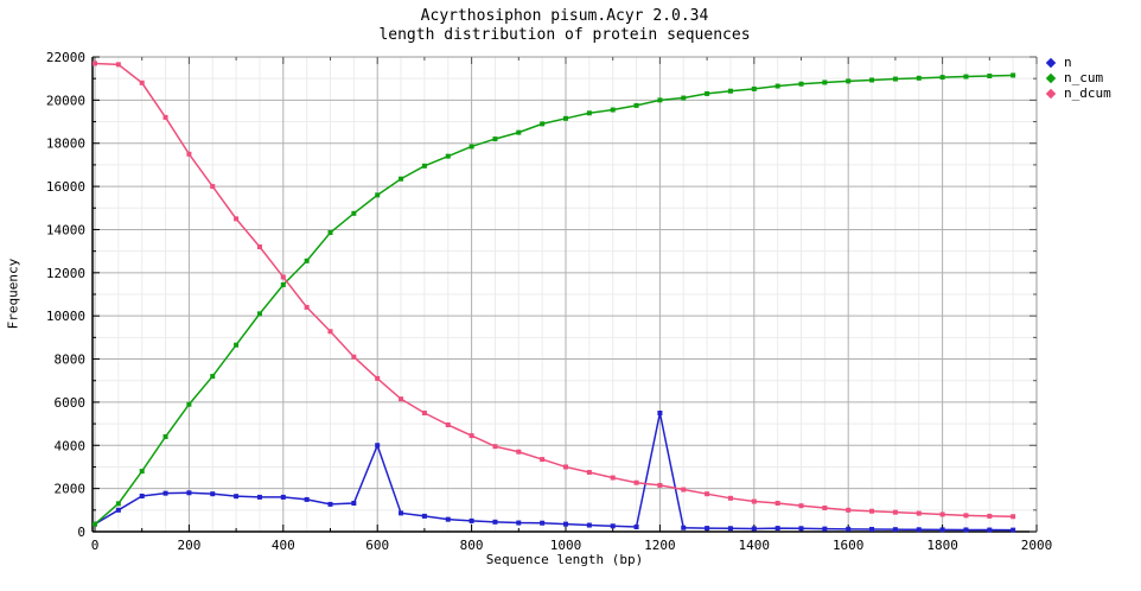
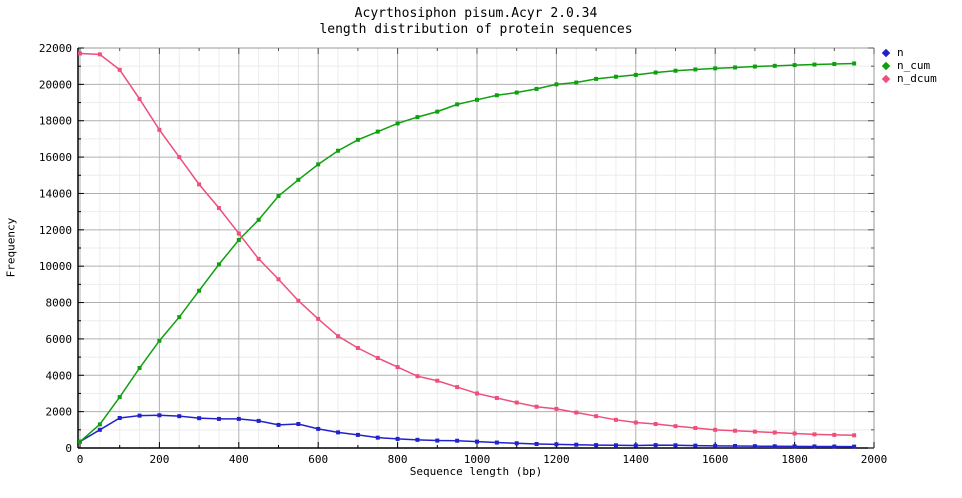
n/600: 4000 -> 1000
n/1200: 5500 -> 200
